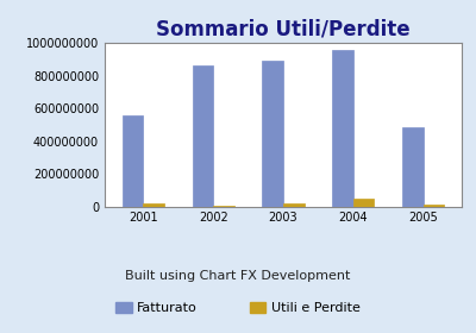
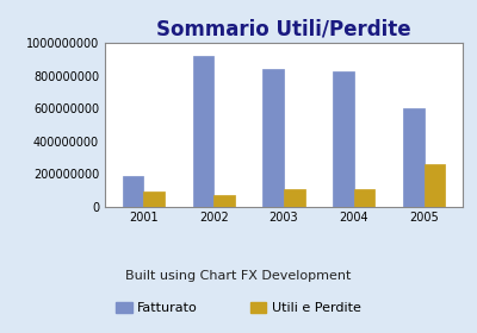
Fatturato/2001: 560000000 -> 190000000
Utili e Perdite/2001: 20000000 -> 90000000
Fatturato/2002: 860000000 -> 920000000
Utili e Perdite/2002: 0 -> 70000000
Fatturato/2003: 900000000 -> 840000000
Utili e Perdite/2003: 20000000 -> 110000000
Fatturato/2004: 960000000 -> 830000000
Utili e Perdite/2004: 40000000 -> 110000000
Fatturato/2005: 480000000 -> 600000000
Utili e Perdite/2005: 10000000 -> 260000000
